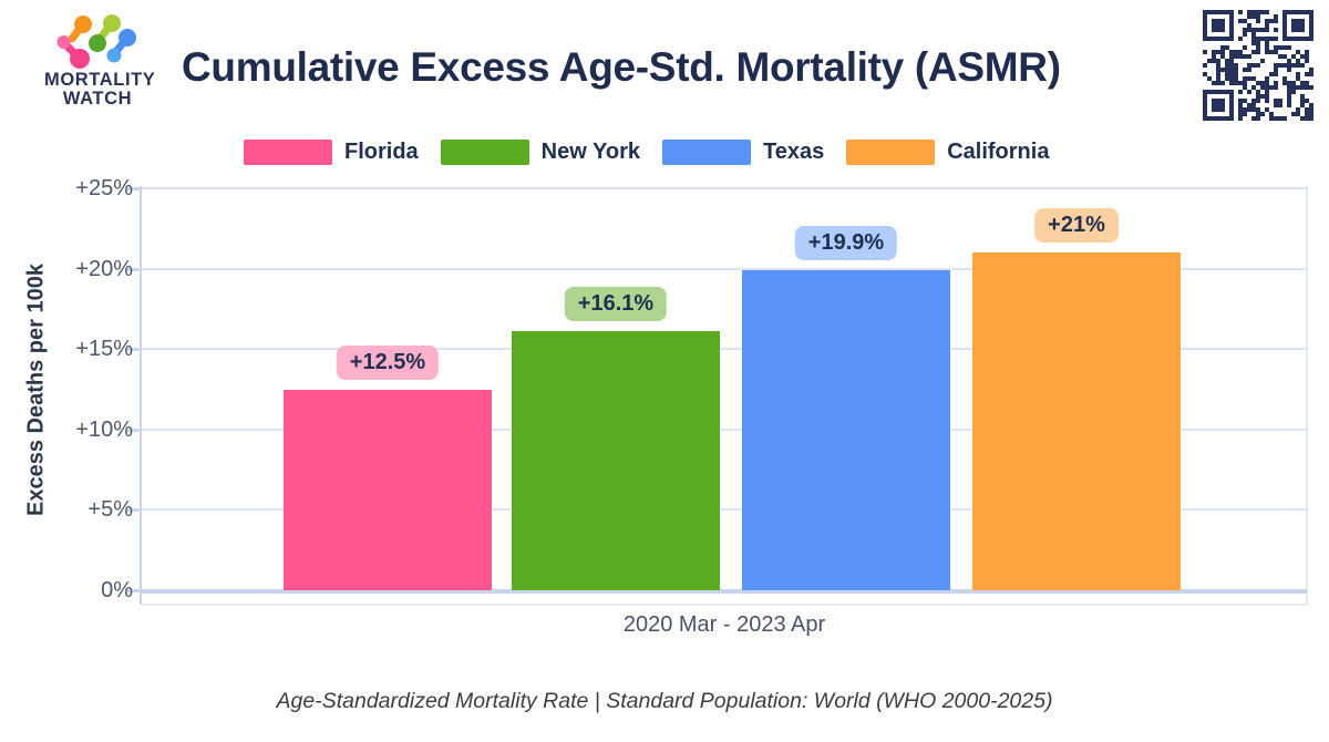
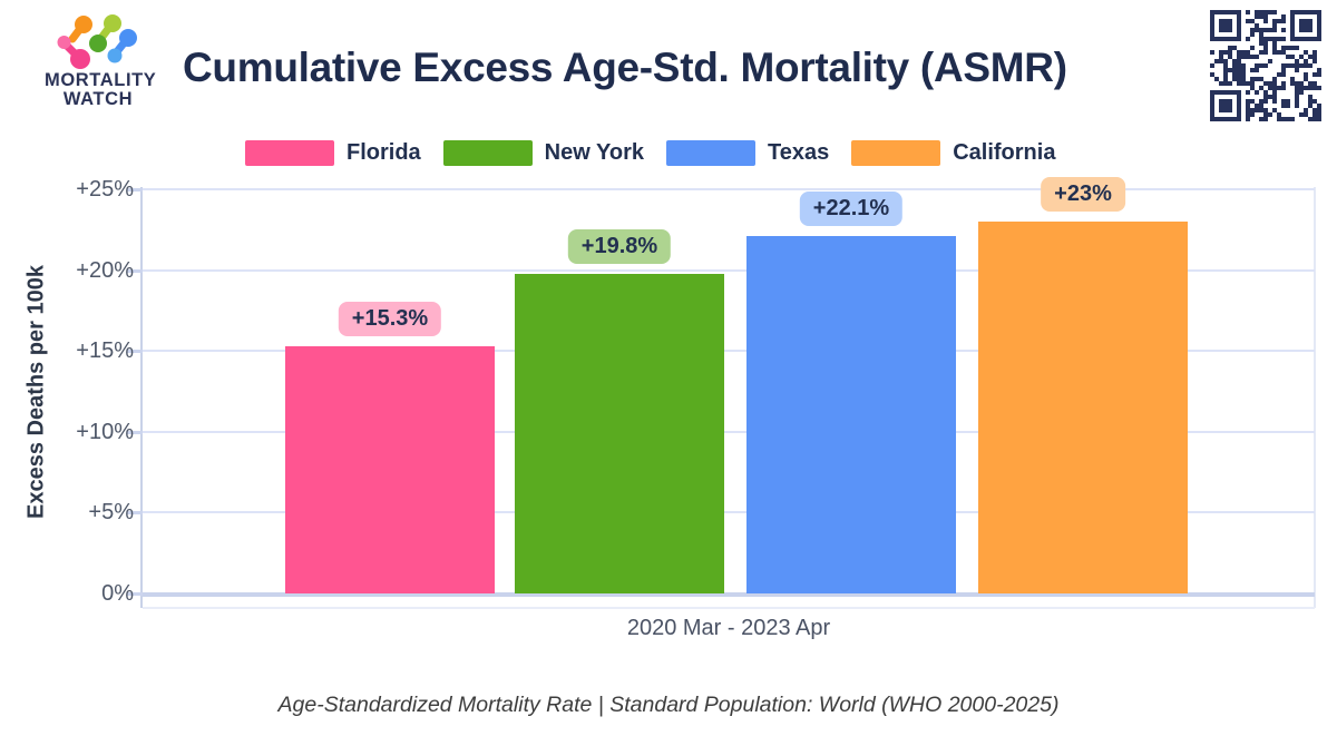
Florida: +12.5% -> +15.3%
New York: +16.1% -> +19.8%
Texas: +19.9% -> +22.1%
California: +21% -> +23%
